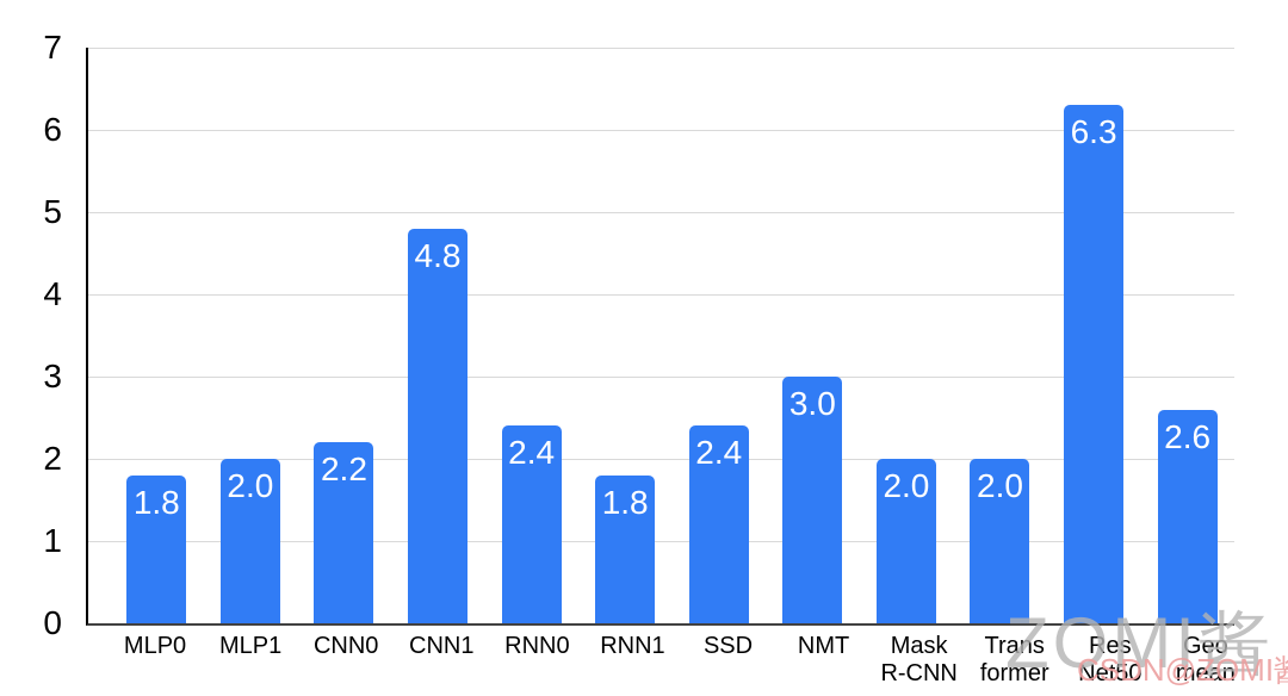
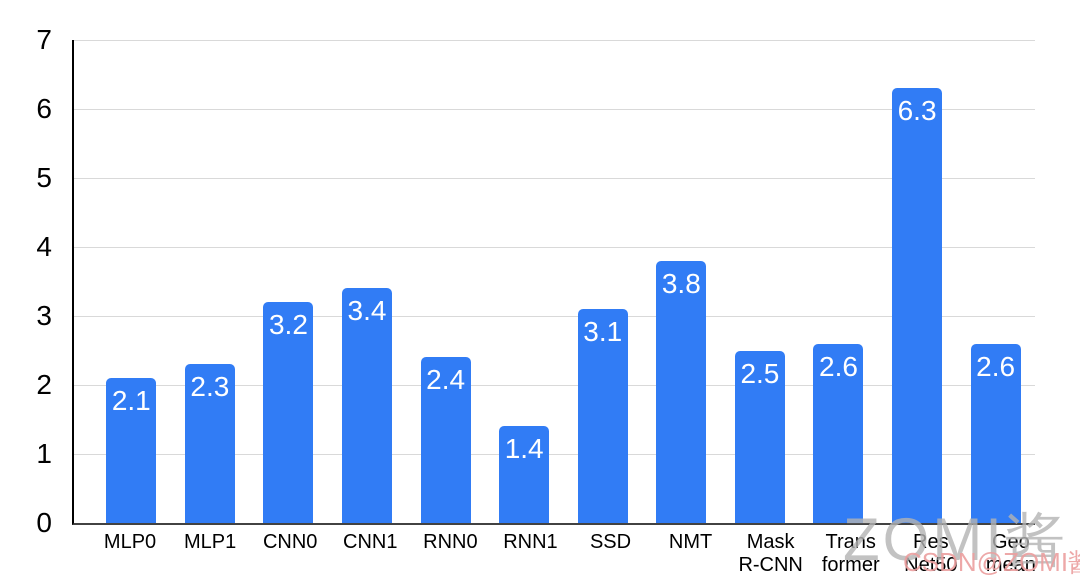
MLP0: 1.8 -> 2.1
MLP1: 2.0 -> 2.3
CNN0: 2.2 -> 3.2
CNN1: 4.8 -> 3.4
RNN1: 1.8 -> 1.4
SSD: 2.4 -> 3.1
NMT: 3.0 -> 3.8
Mask R-CNN: 2.0 -> 2.5
Trans former: 2.0 -> 2.6
